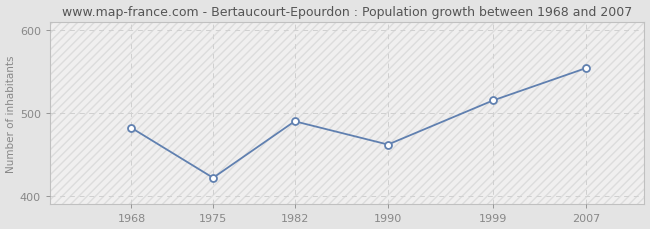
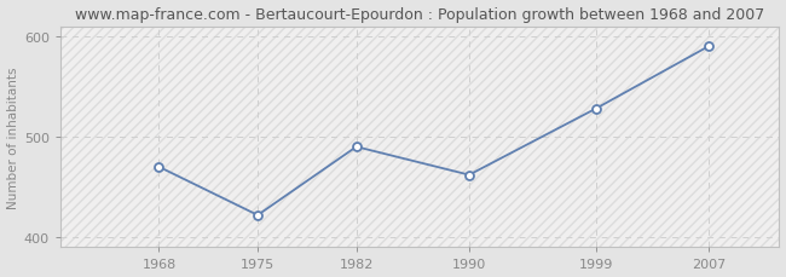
1968: 482 -> 470
1999: 515 -> 528
2007: 554 -> 590
